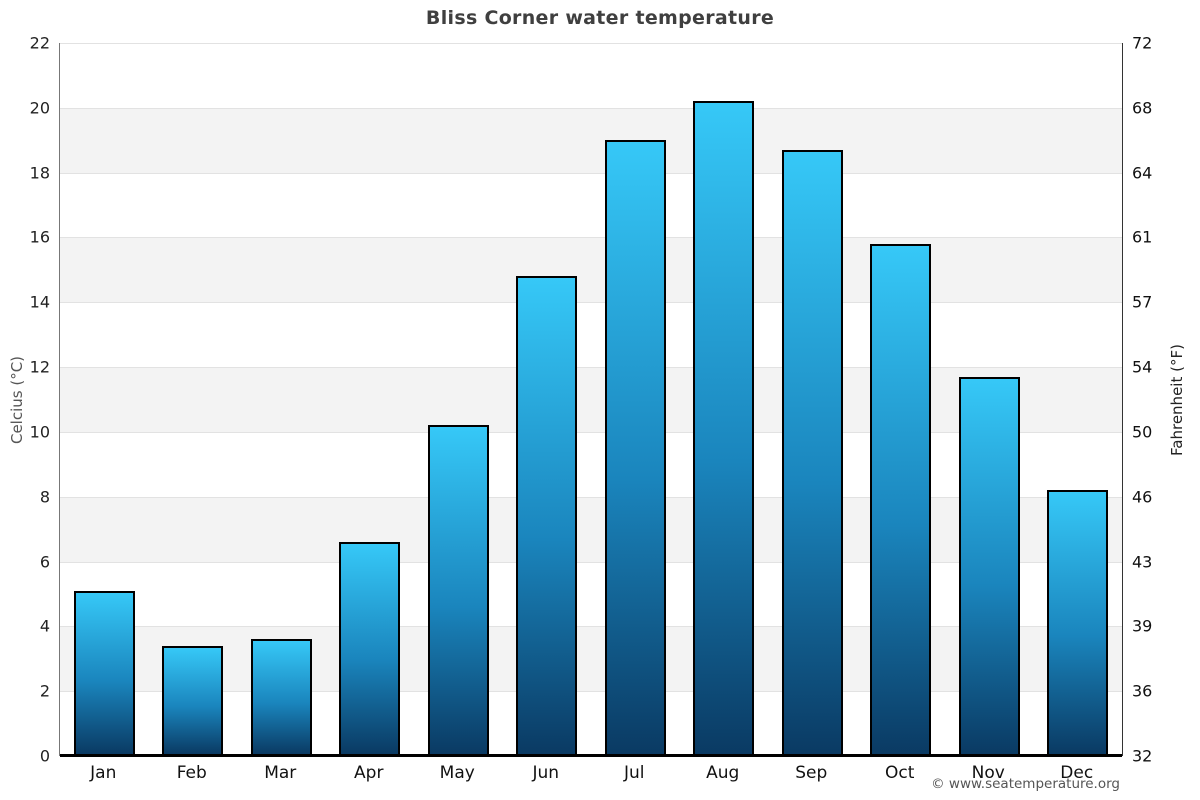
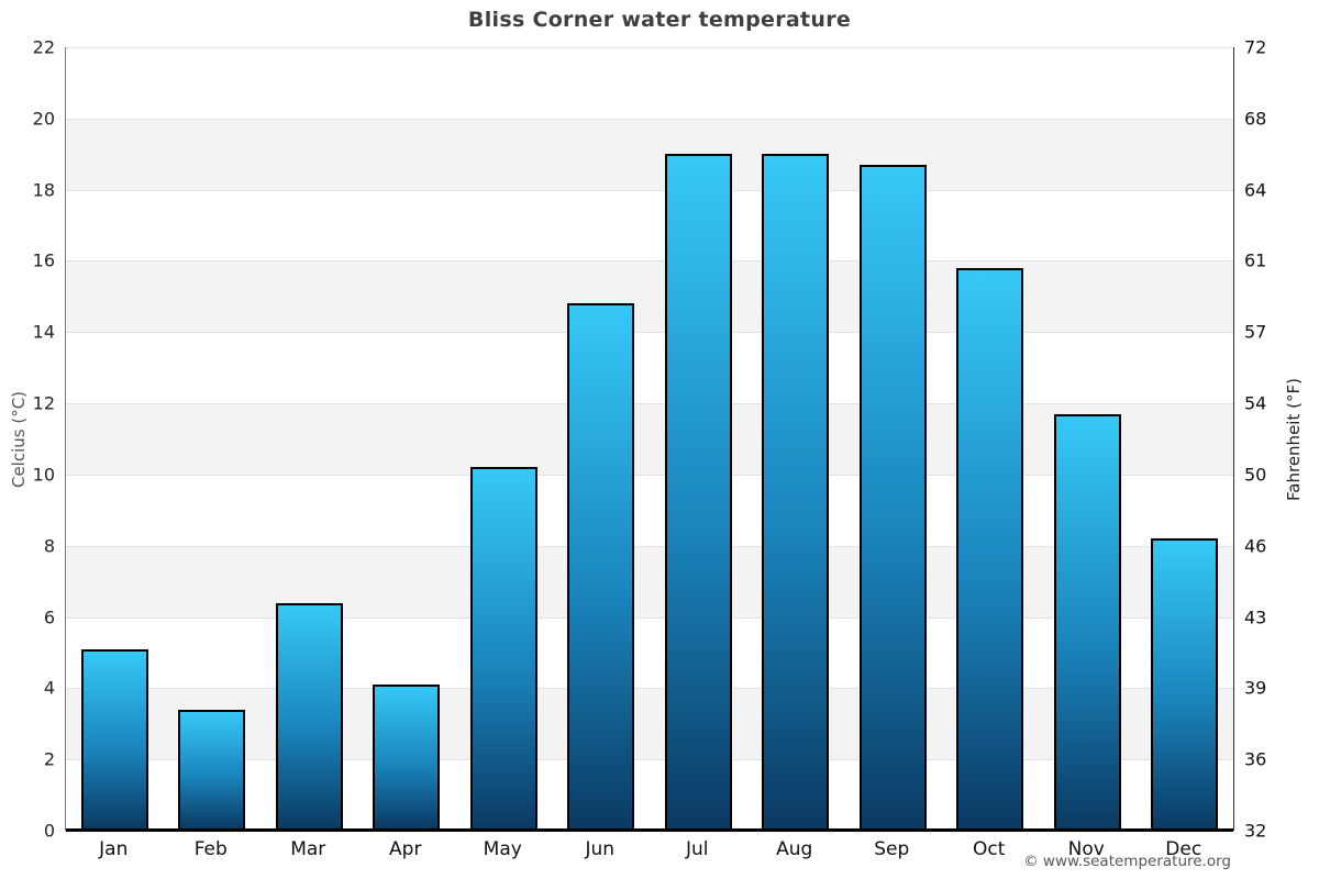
Mar: 3.6 -> 6.4
Apr: 6.6 -> 4.1
Aug: 20.2 -> 19.0
